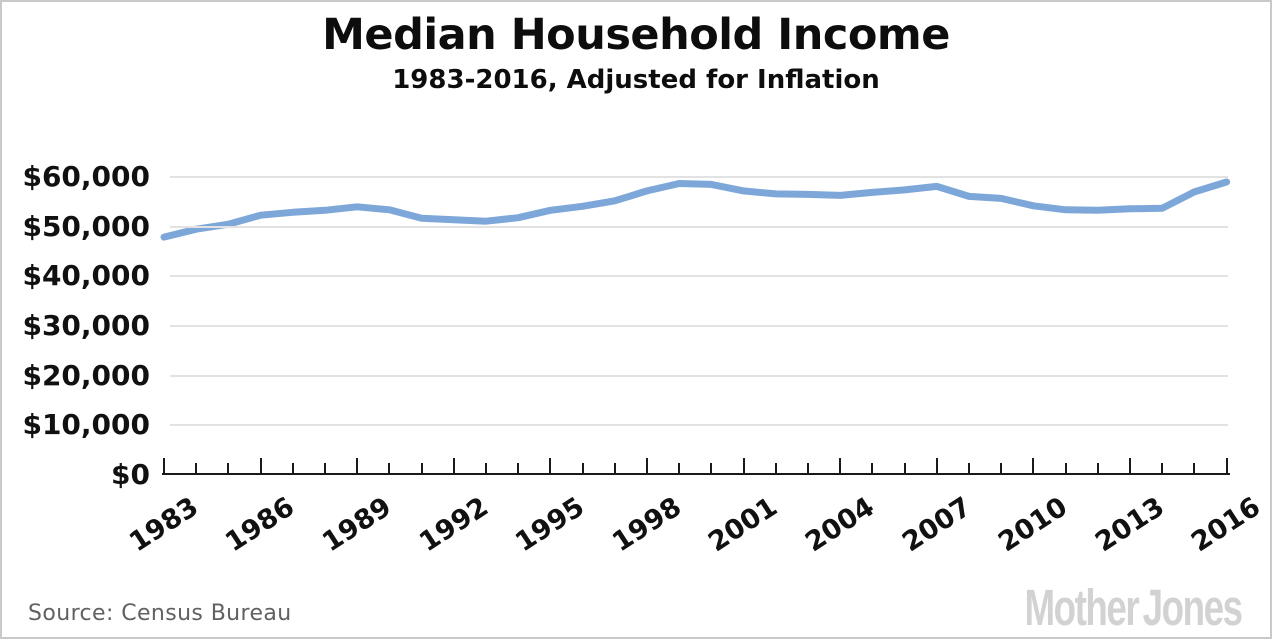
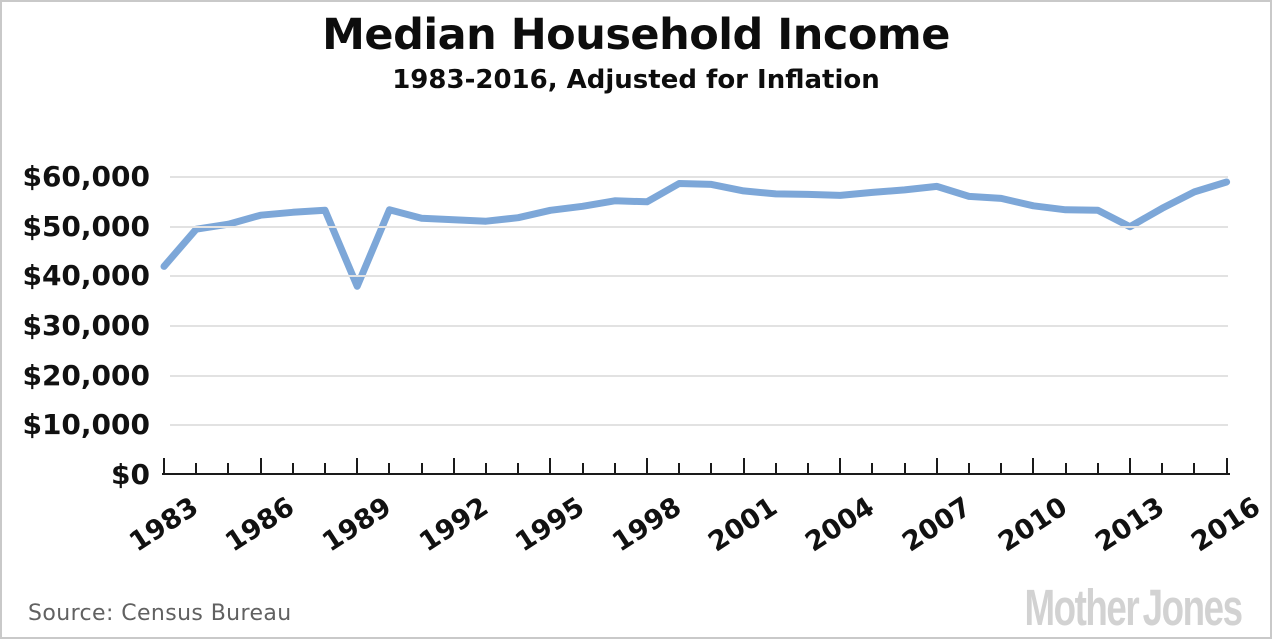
1983: $48000 -> $42000
1989: $54000 -> $38000
1998: $57000 -> $55000
2013: $54000 -> $50000
